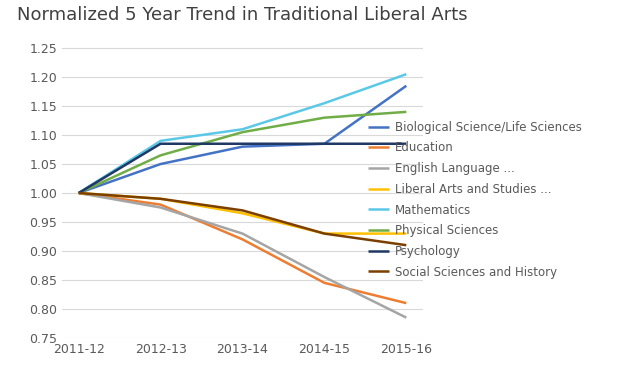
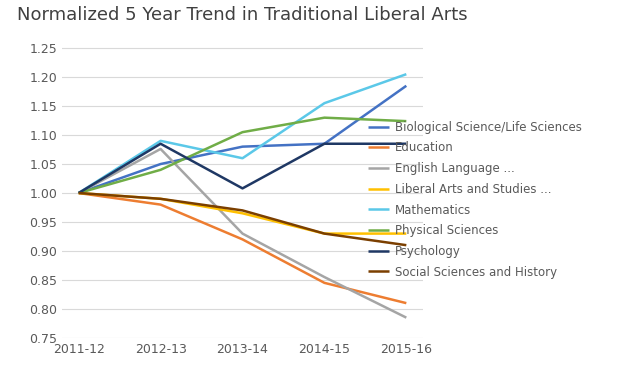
English Language .../2012-13: 0.975 -> 1.076
Physical Sciences/2012-13: 1.065 -> 1.040
Mathematics/2013-14: 1.110 -> 1.060
Psychology/2013-14: 1.085 -> 1.008
Physical Sciences/2015-16: 1.140 -> 1.124
